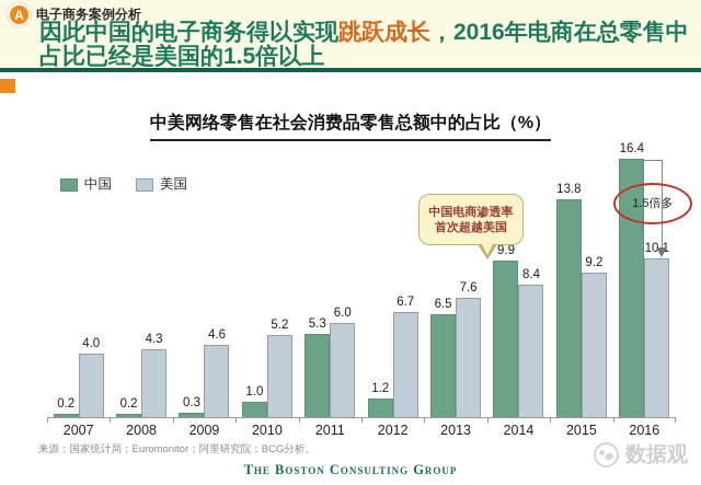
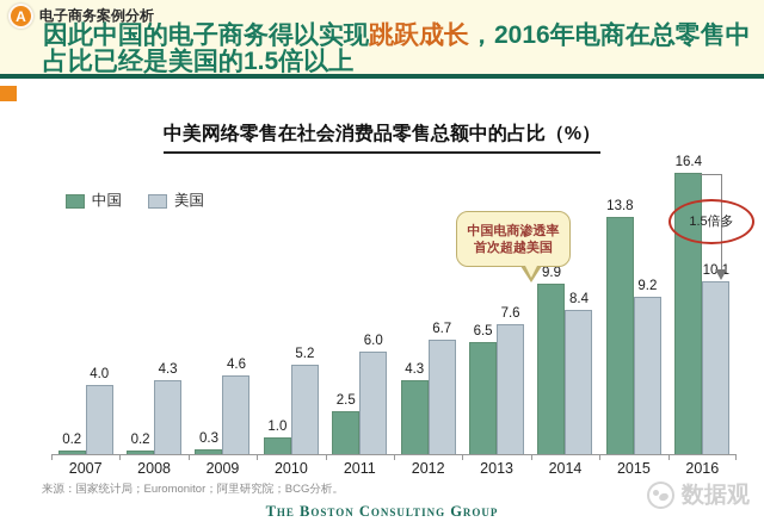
中国/2011: 5.3 -> 2.5
中国/2012: 1.2 -> 4.3
